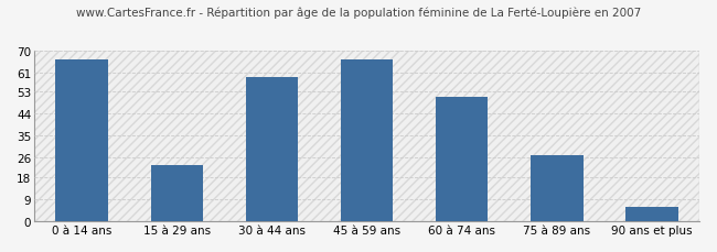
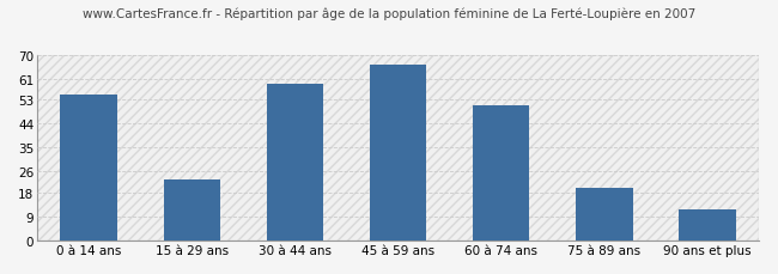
0 à 14 ans: 66 -> 55
75 à 89 ans: 27 -> 20
90 ans et plus: 6 -> 12
